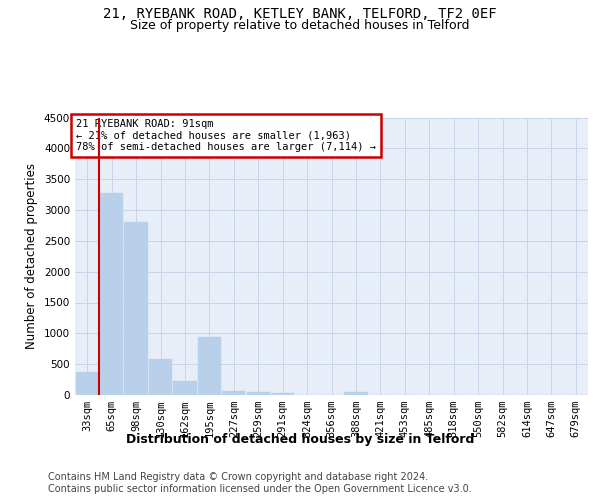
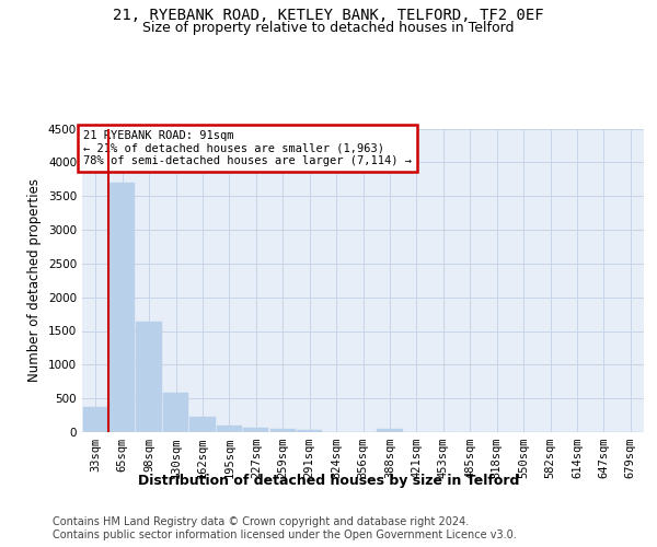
65sqm: 3280 -> 3700
98sqm: 2800 -> 1640
195sqm: 940 -> 100
